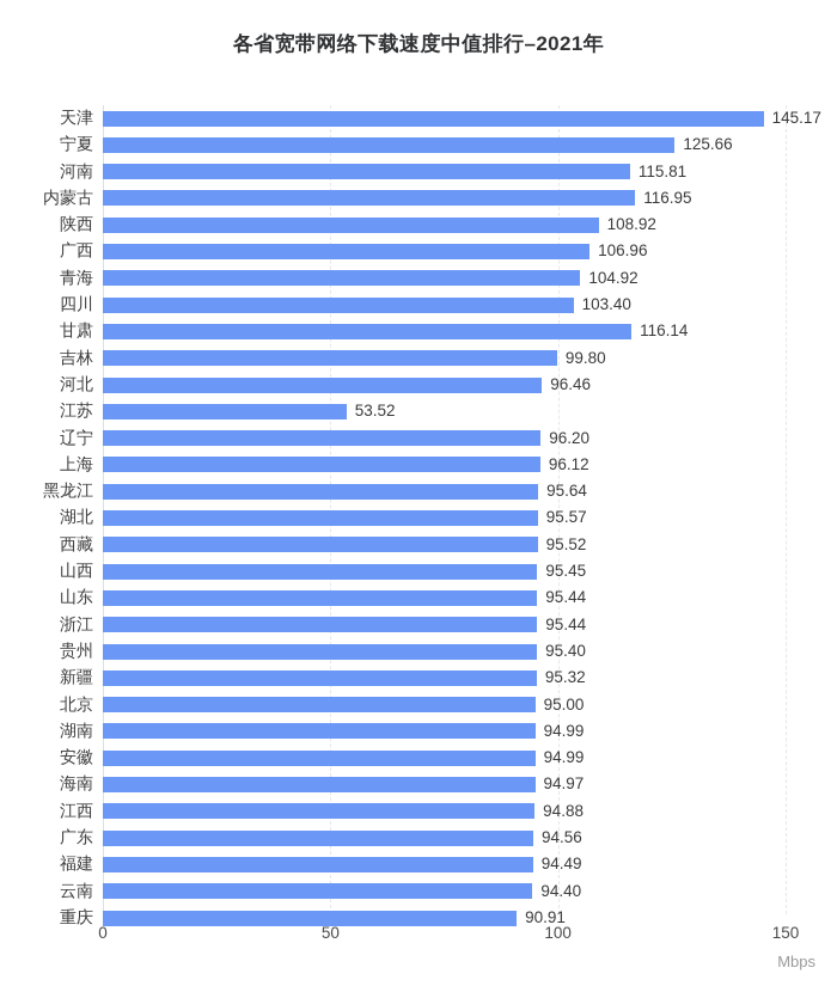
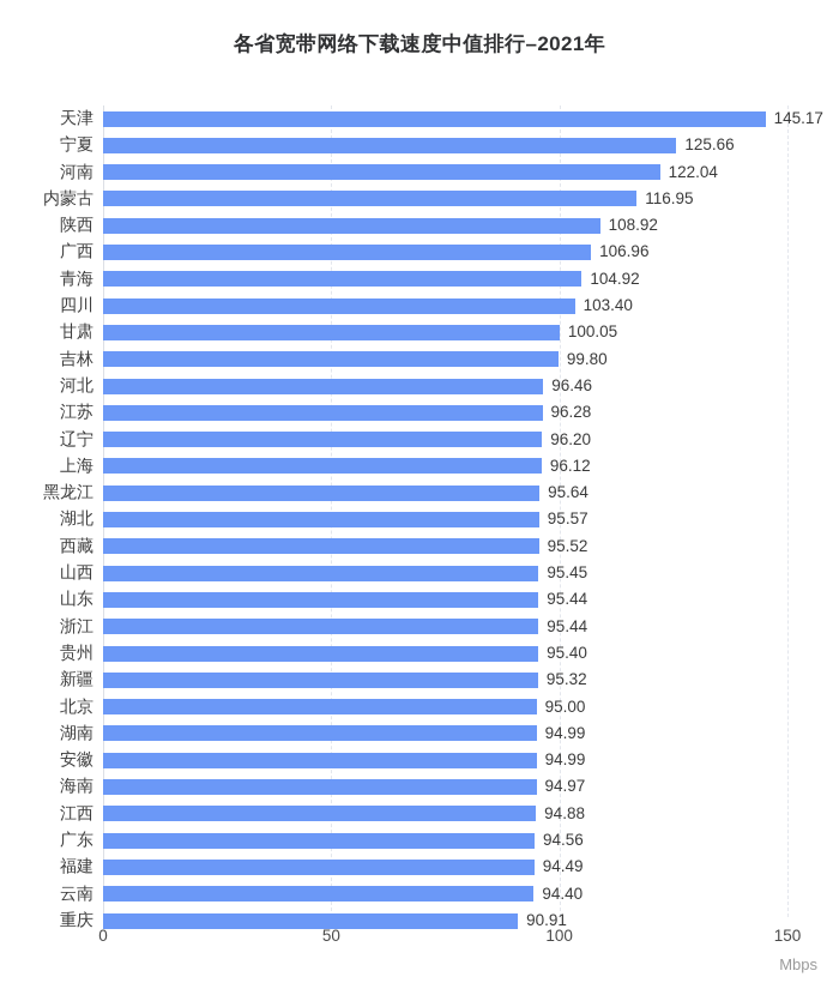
河南: 115.81 -> 122.04
甘肃: 116.14 -> 100.05
江苏: 53.52 -> 96.28
